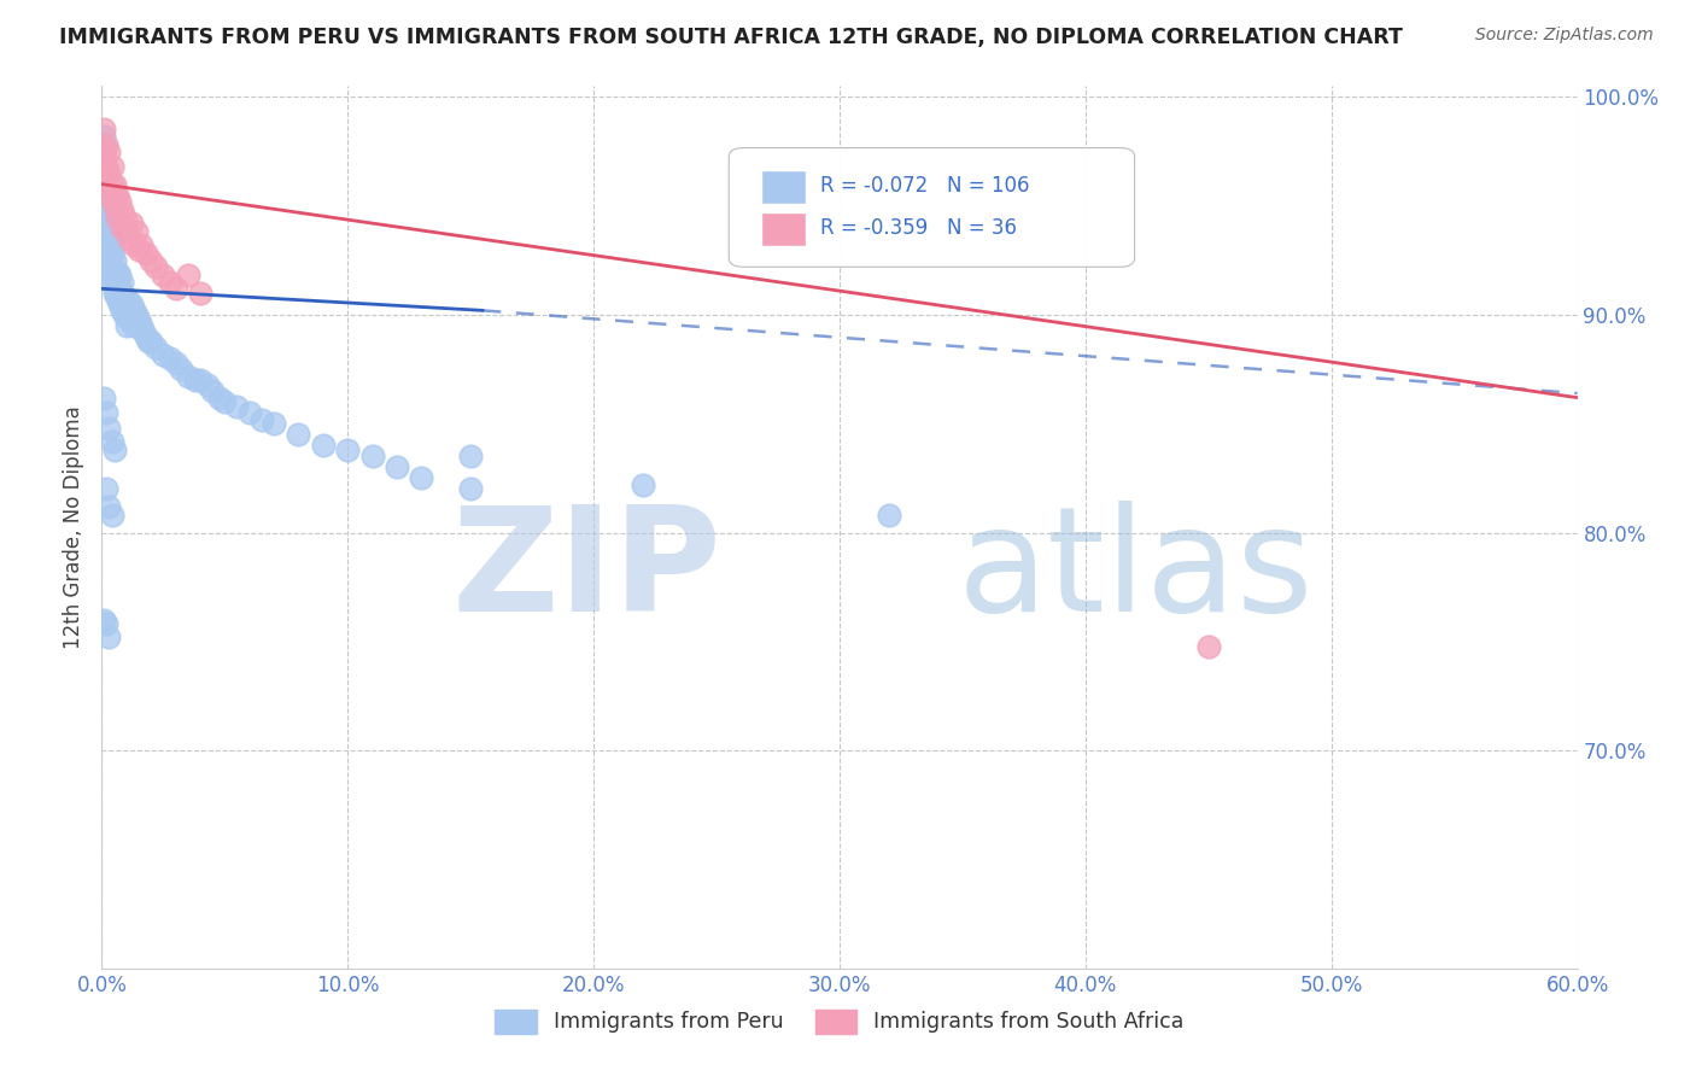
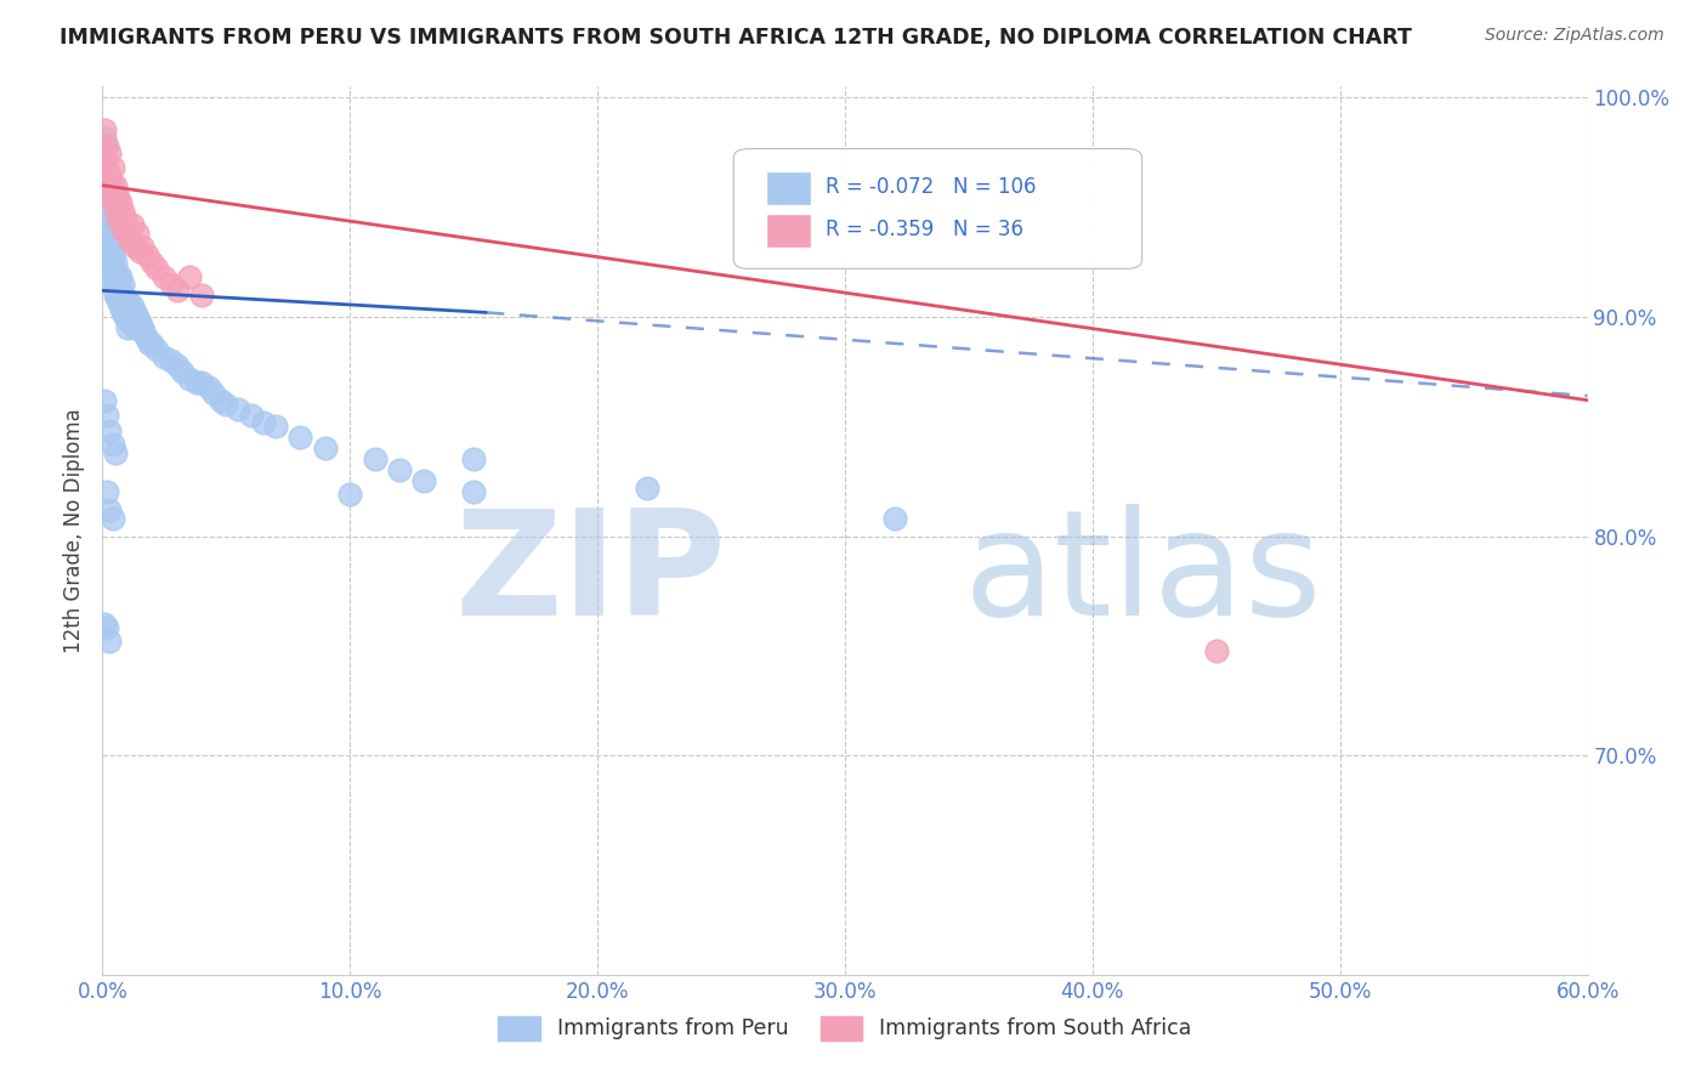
Immigrants from Peru/10.0%: 83.8% -> 81.9%
